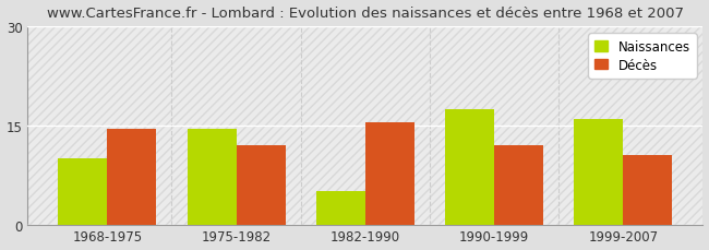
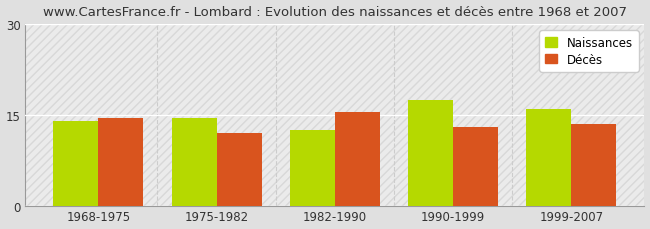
Naissances/1968-1975: 10.0 -> 14.0
Naissances/1982-1990: 5.0 -> 12.5
Décès/1990-1999: 12.0 -> 13.0
Décès/1999-2007: 10.6 -> 13.5
